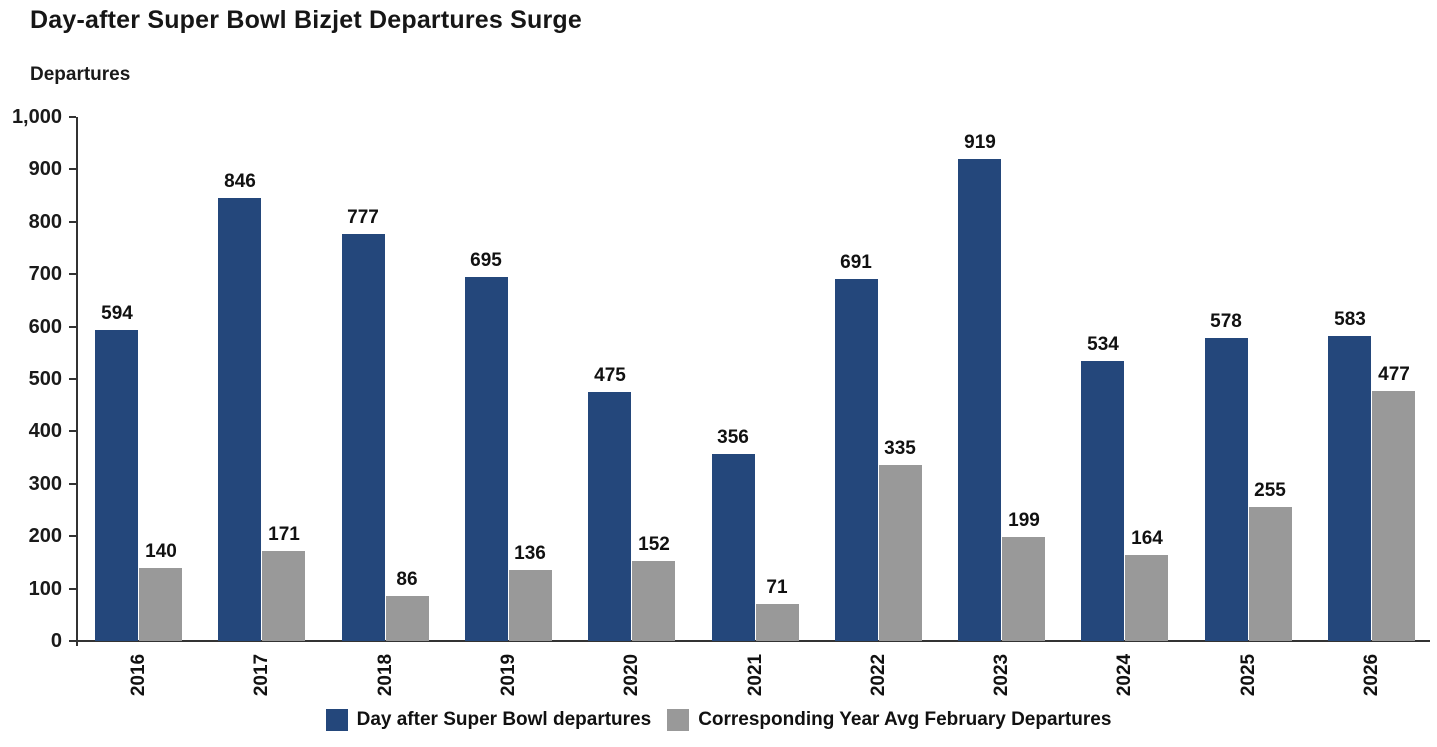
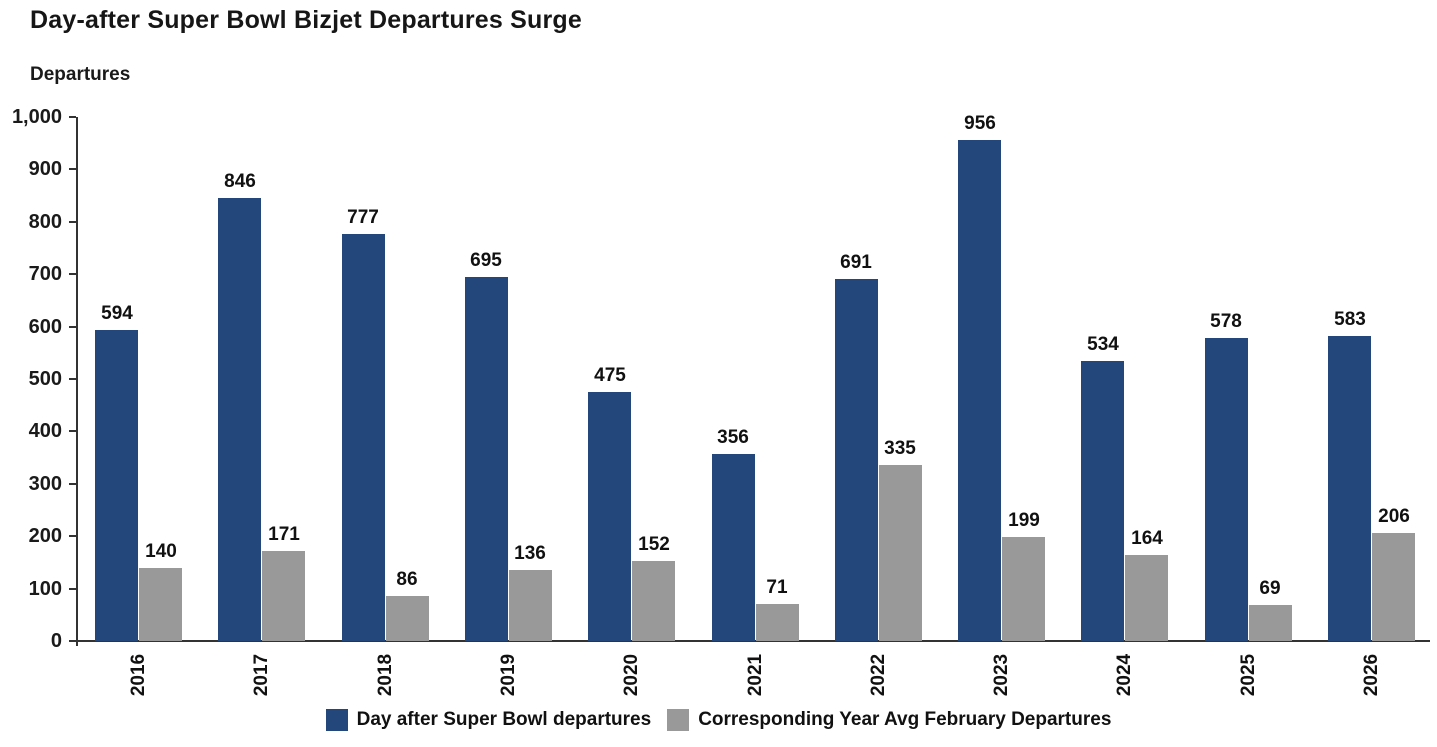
Day after Super Bowl departures/2023: 919 -> 956
Corresponding Year Avg February Departures/2025: 255 -> 69
Corresponding Year Avg February Departures/2026: 477 -> 206
